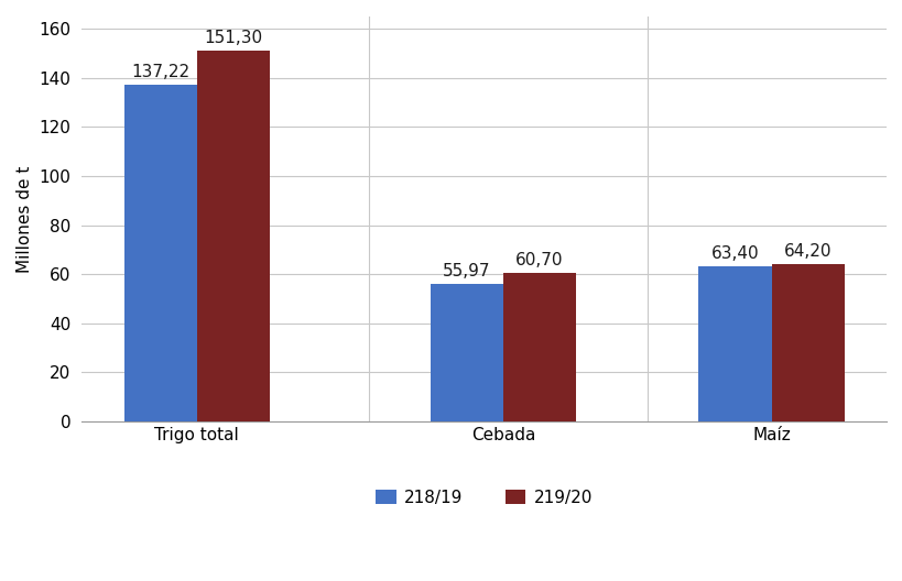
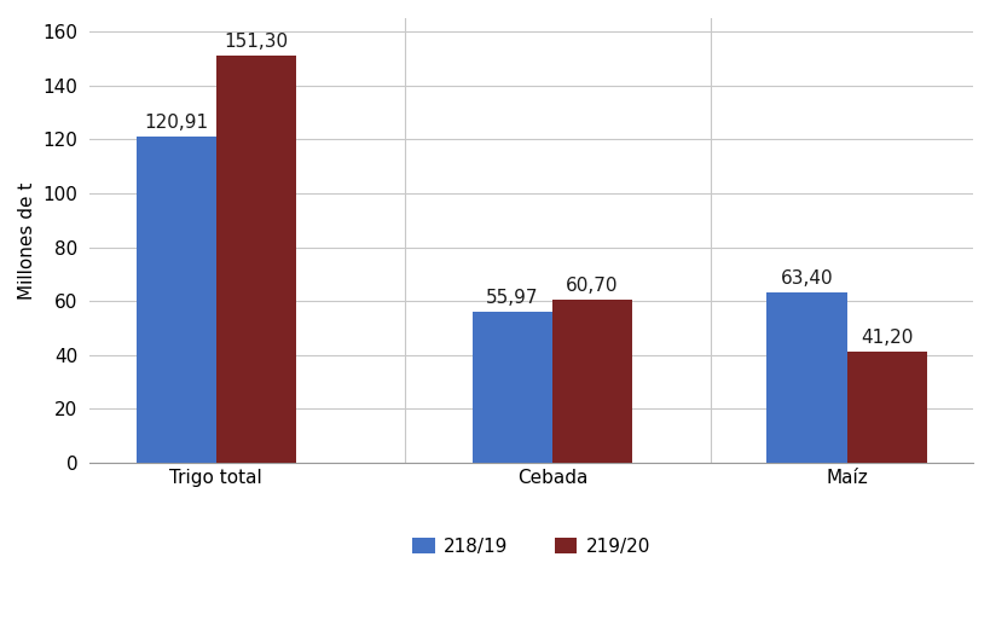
218/19/Trigo total: 137,22 -> 120,91
219/20/Maíz: 64,20 -> 41,20
